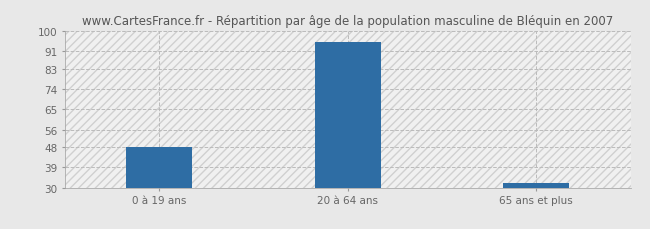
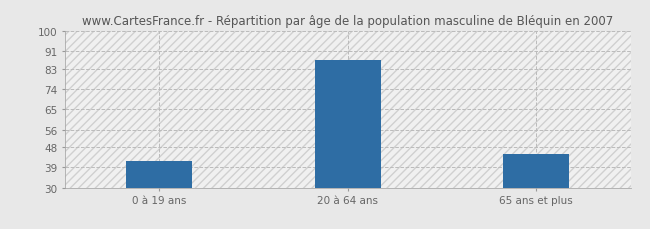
0 à 19 ans: 48 -> 42
20 à 64 ans: 95 -> 87
65 ans et plus: 32 -> 45
